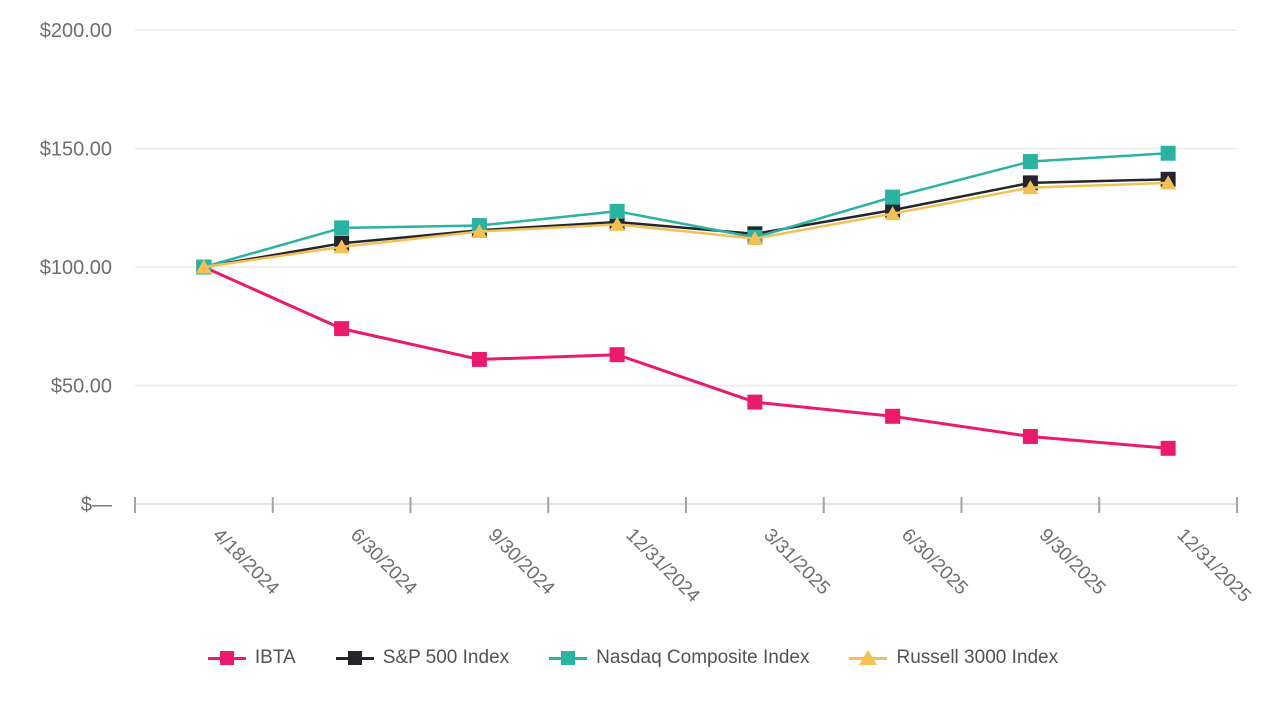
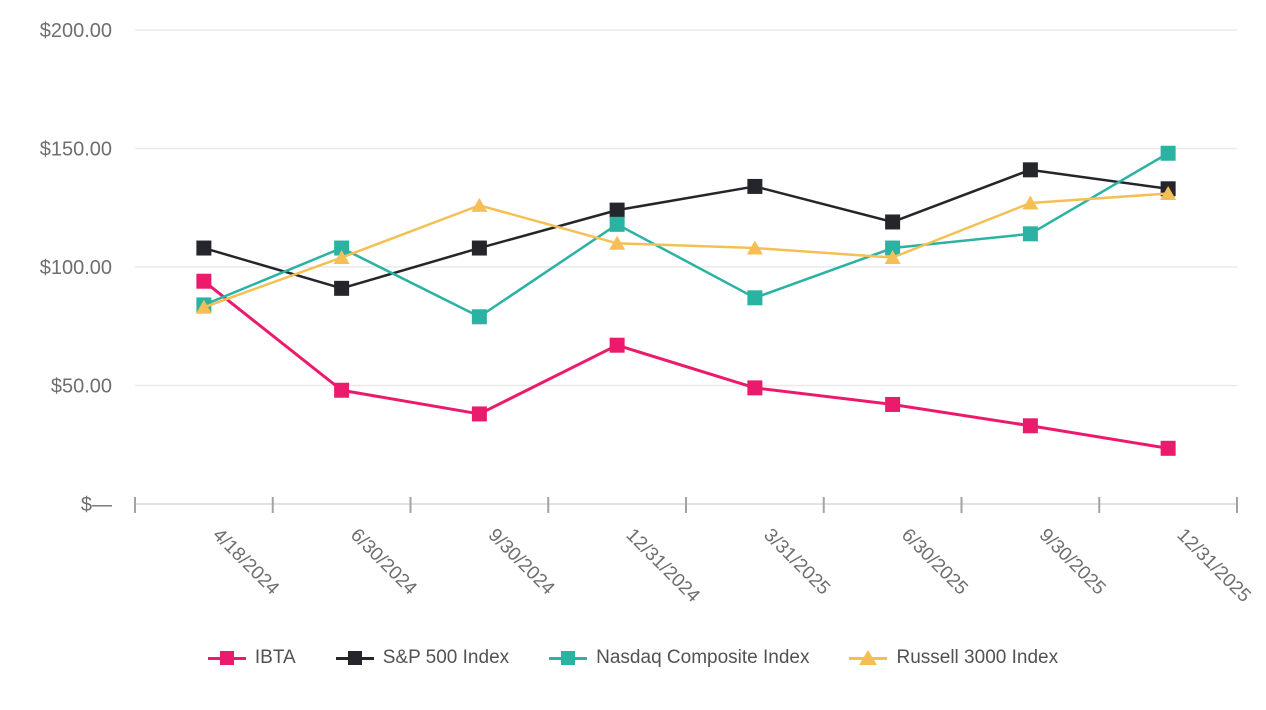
IBTA/4/18/2024: $100 -> $94
S&P 500 Index/4/18/2024: $100 -> $108
Nasdaq Composite Index/4/18/2024: $100 -> $84
Russell 3000 Index/4/18/2024: $100 -> $83
IBTA/6/30/2024: $74 -> $48
S&P 500 Index/6/30/2024: $110 -> $91
Nasdaq Composite Index/6/30/2024: $116 -> $108
Russell 3000 Index/6/30/2024: $108 -> $104
IBTA/9/30/2024: $61 -> $38
S&P 500 Index/9/30/2024: $116 -> $108
Nasdaq Composite Index/9/30/2024: $118 -> $79
Russell 3000 Index/9/30/2024: $115 -> $126
IBTA/12/31/2024: $63 -> $67
S&P 500 Index/12/31/2024: $119 -> $124
Nasdaq Composite Index/12/31/2024: $124 -> $118
Russell 3000 Index/12/31/2024: $118 -> $110
IBTA/3/31/2025: $43 -> $49
S&P 500 Index/3/31/2025: $114 -> $134
Nasdaq Composite Index/3/31/2025: $112 -> $87
Russell 3000 Index/3/31/2025: $112 -> $108
IBTA/6/30/2025: $37 -> $42
S&P 500 Index/6/30/2025: $124 -> $119
Nasdaq Composite Index/6/30/2025: $130 -> $108
Russell 3000 Index/6/30/2025: $122 -> $104
IBTA/9/30/2025: $28 -> $33
S&P 500 Index/9/30/2025: $136 -> $141
Nasdaq Composite Index/9/30/2025: $144 -> $114
Russell 3000 Index/9/30/2025: $134 -> $127
S&P 500 Index/12/31/2025: $137 -> $133
Russell 3000 Index/12/31/2025: $136 -> $131
